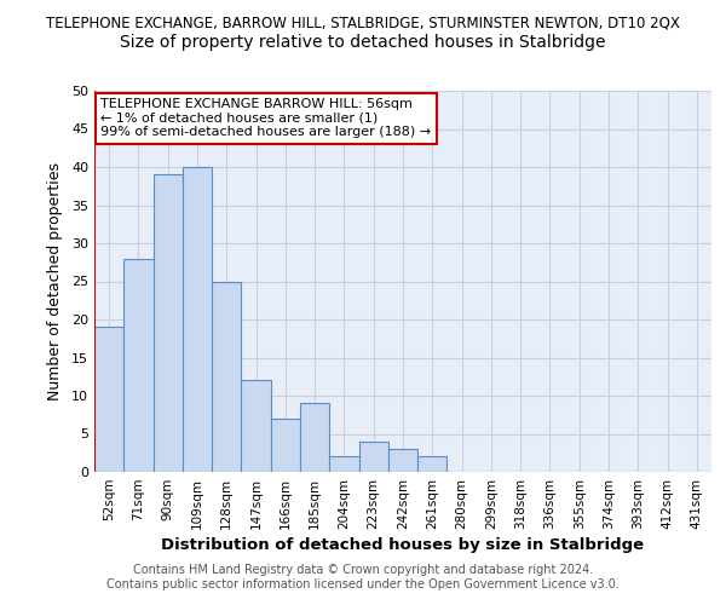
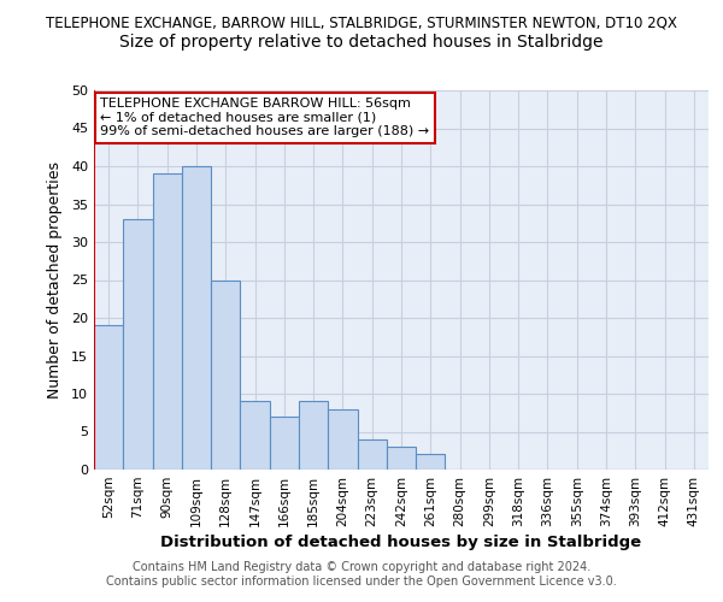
71sqm: 28 -> 33
147sqm: 12 -> 9
204sqm: 2 -> 8
